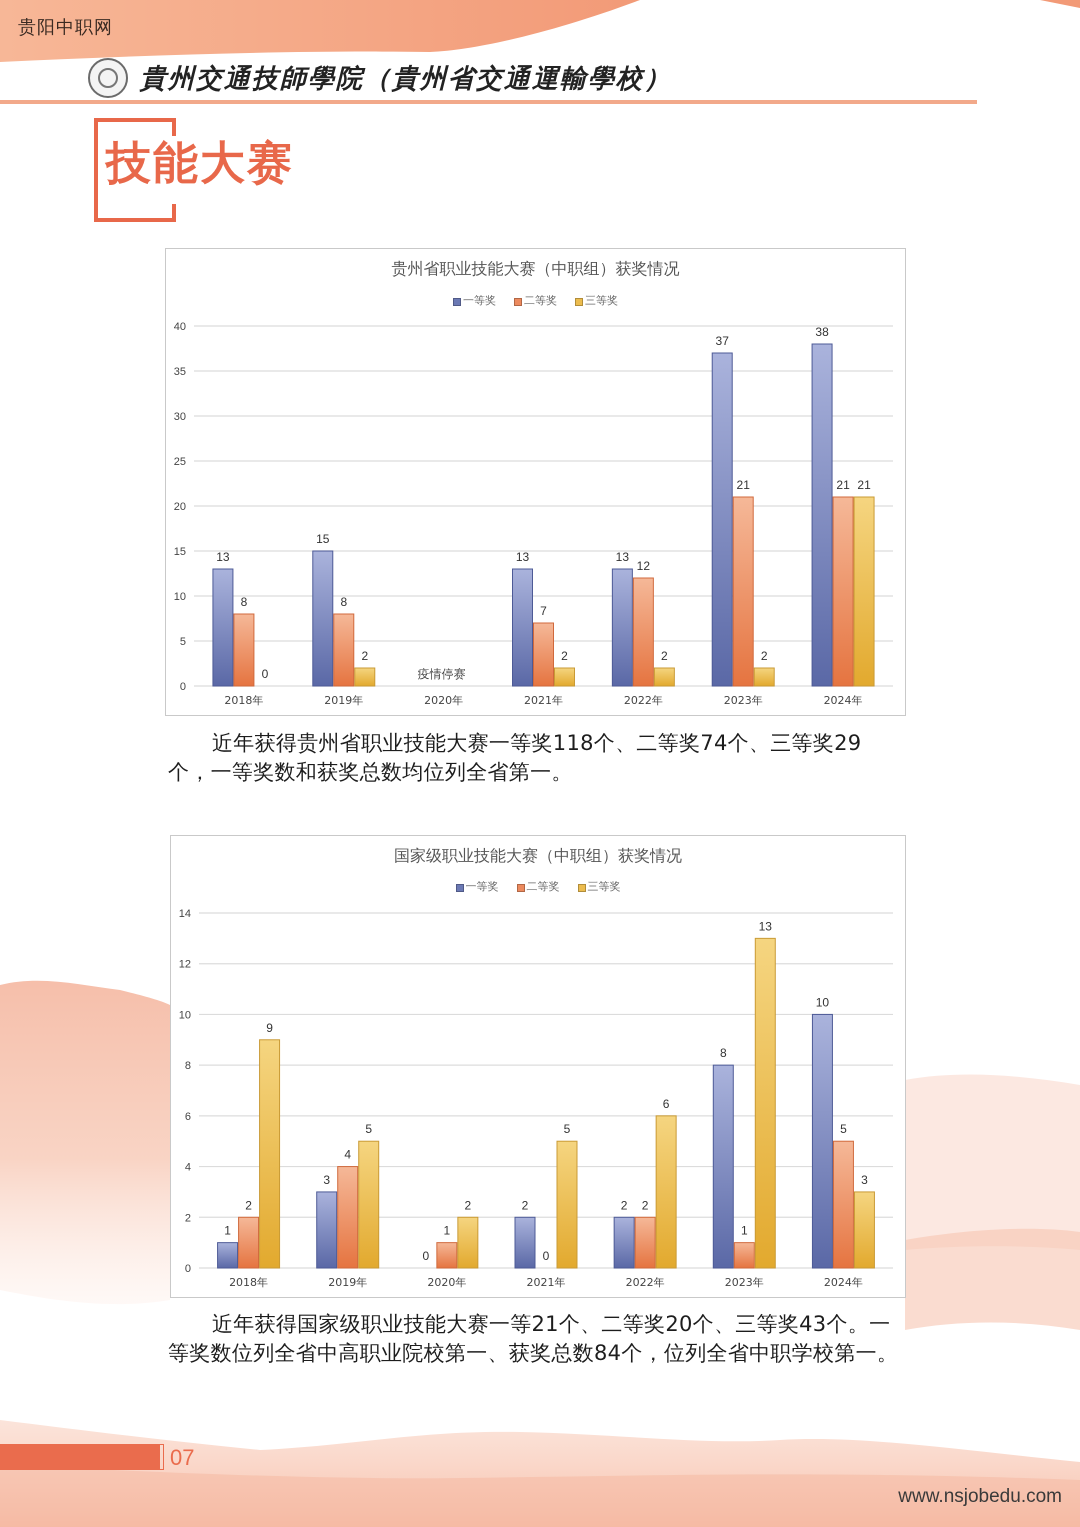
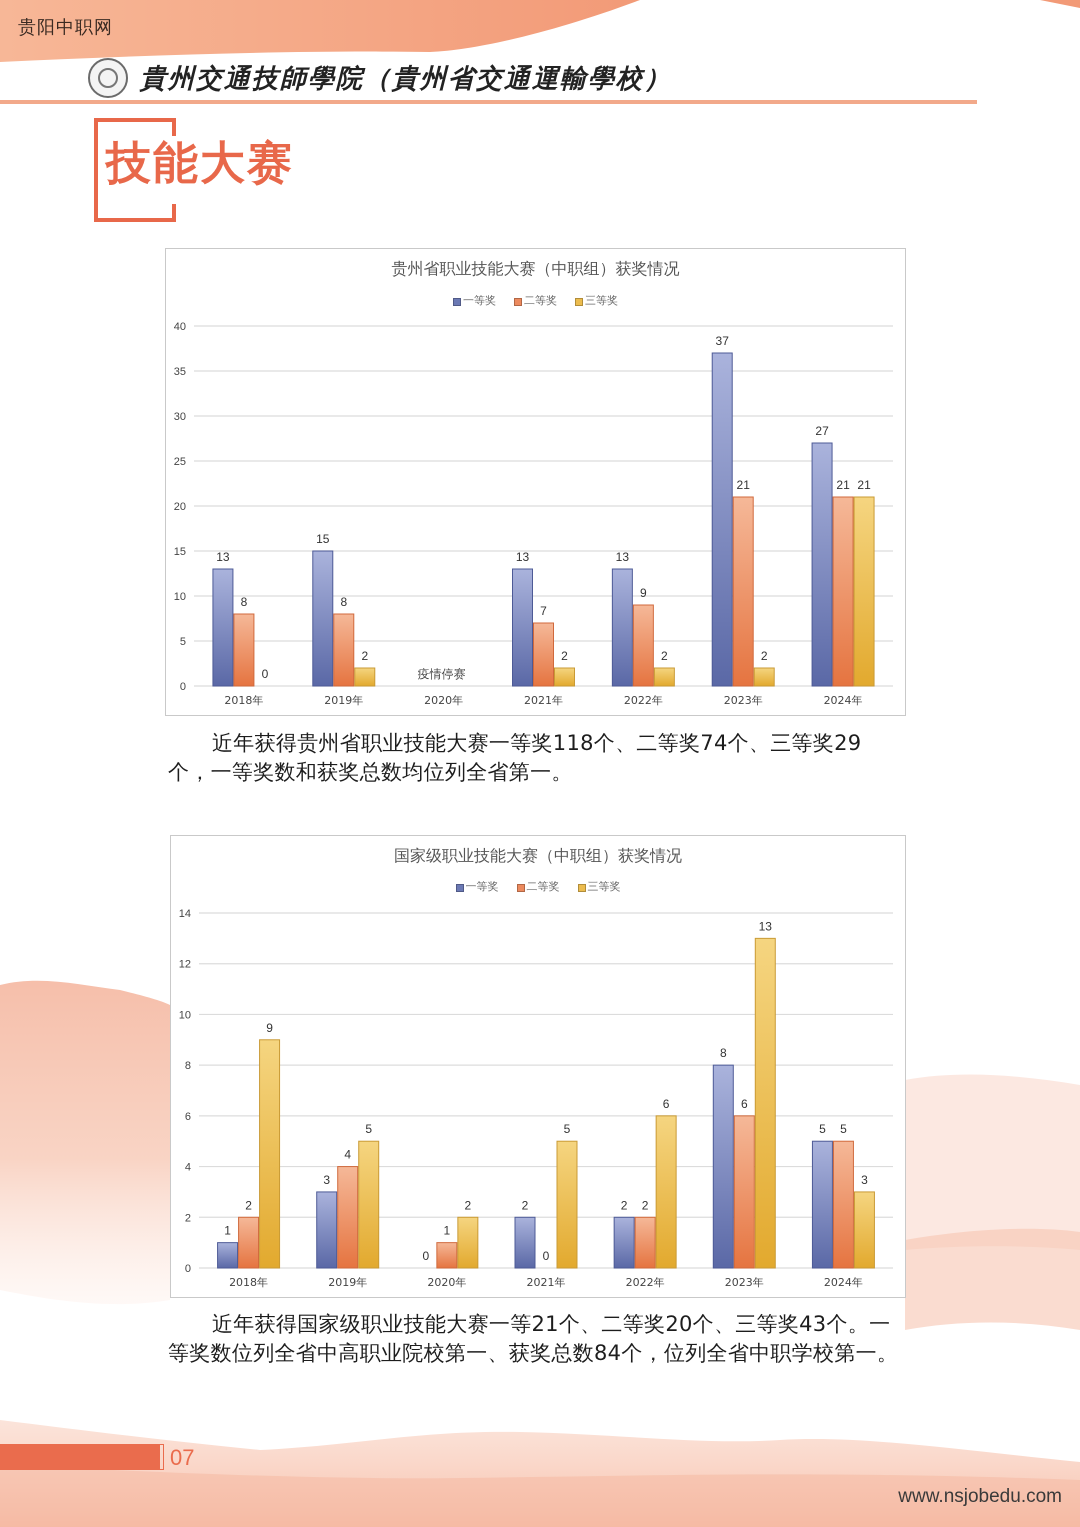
贵州省职业技能大赛（中职组）获奖情况/二等奖/2022年: 12 -> 9
贵州省职业技能大赛（中职组）获奖情况/一等奖/2024年: 38 -> 27
国家级职业技能大赛（中职组）获奖情况/二等奖/2023年: 1 -> 6
国家级职业技能大赛（中职组）获奖情况/一等奖/2024年: 10 -> 5
